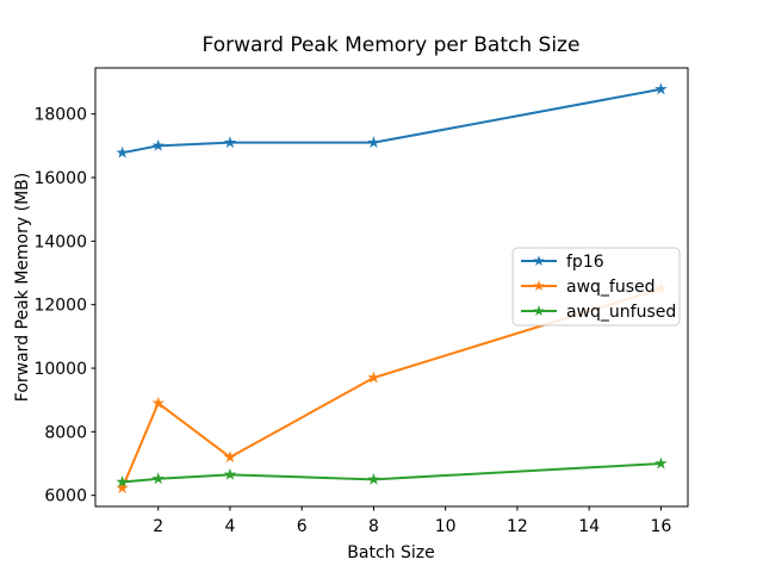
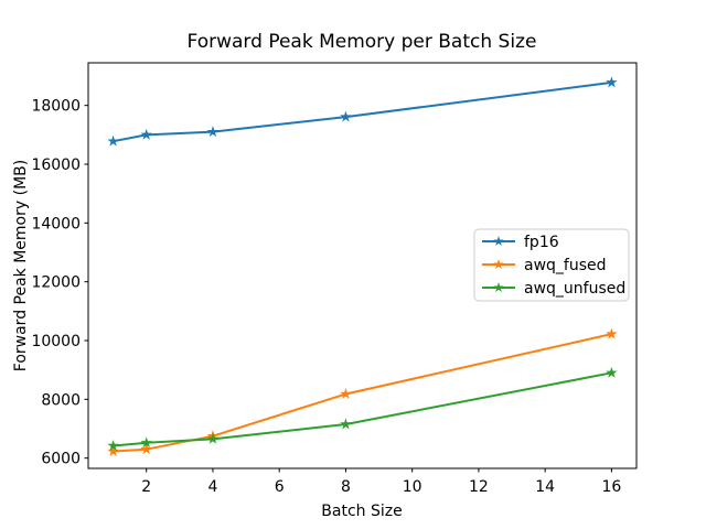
awq_fused/2: 8900 -> 6300
awq_fused/4: 7200 -> 6800
fp16/8: 17100 -> 17600
awq_fused/8: 9700 -> 8200
awq_unfused/8: 6500 -> 7200
awq_fused/16: 12500 -> 10200
awq_unfused/16: 7000 -> 8900
